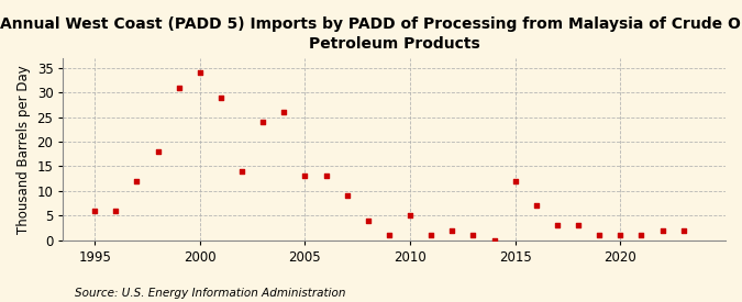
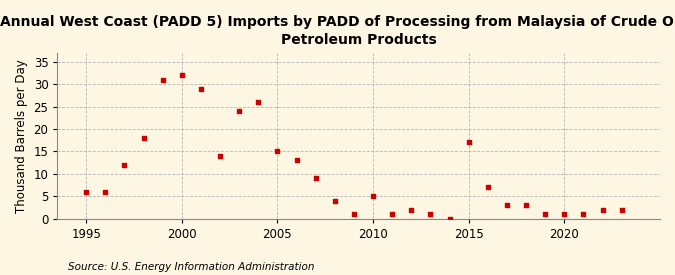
2000: 34 -> 32
2005: 13 -> 15
2015: 12 -> 17
